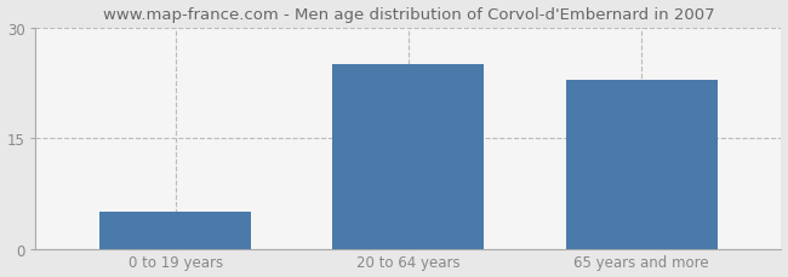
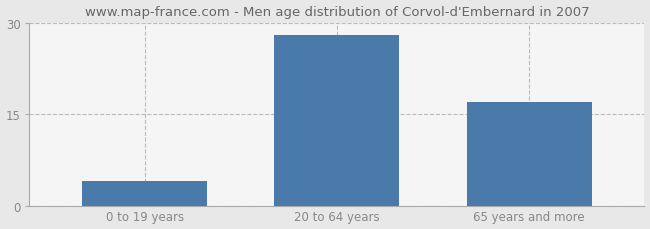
0 to 19 years: 5 -> 4
20 to 64 years: 25 -> 28
65 years and more: 23 -> 17
